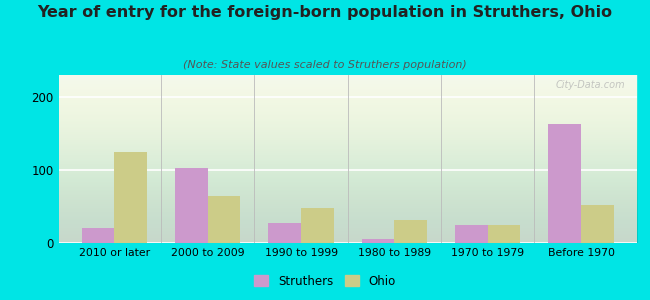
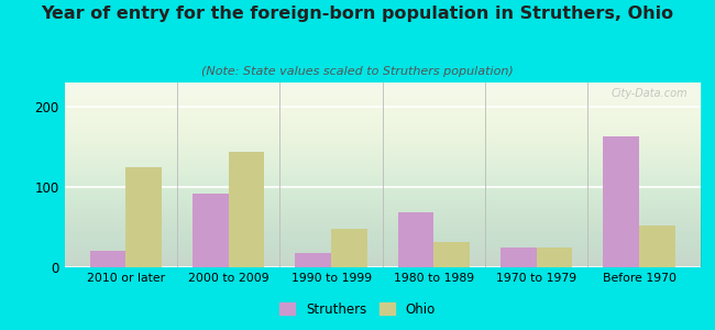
Struthers/2000 to 2009: 102 -> 92
Ohio/2000 to 2009: 65 -> 144
Struthers/1990 to 1999: 28 -> 18
Struthers/1980 to 1989: 5 -> 68
